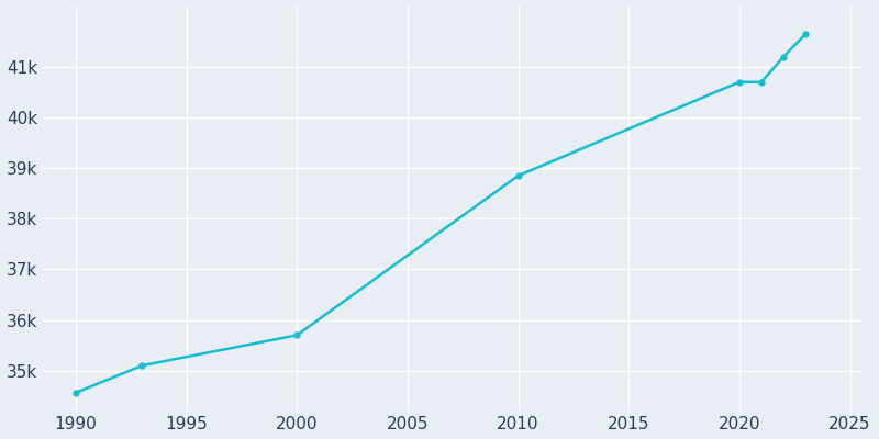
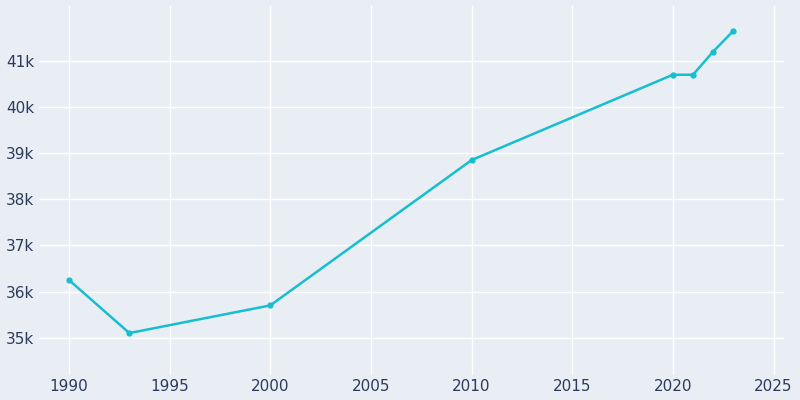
1990: 34.56k -> 36.25k
